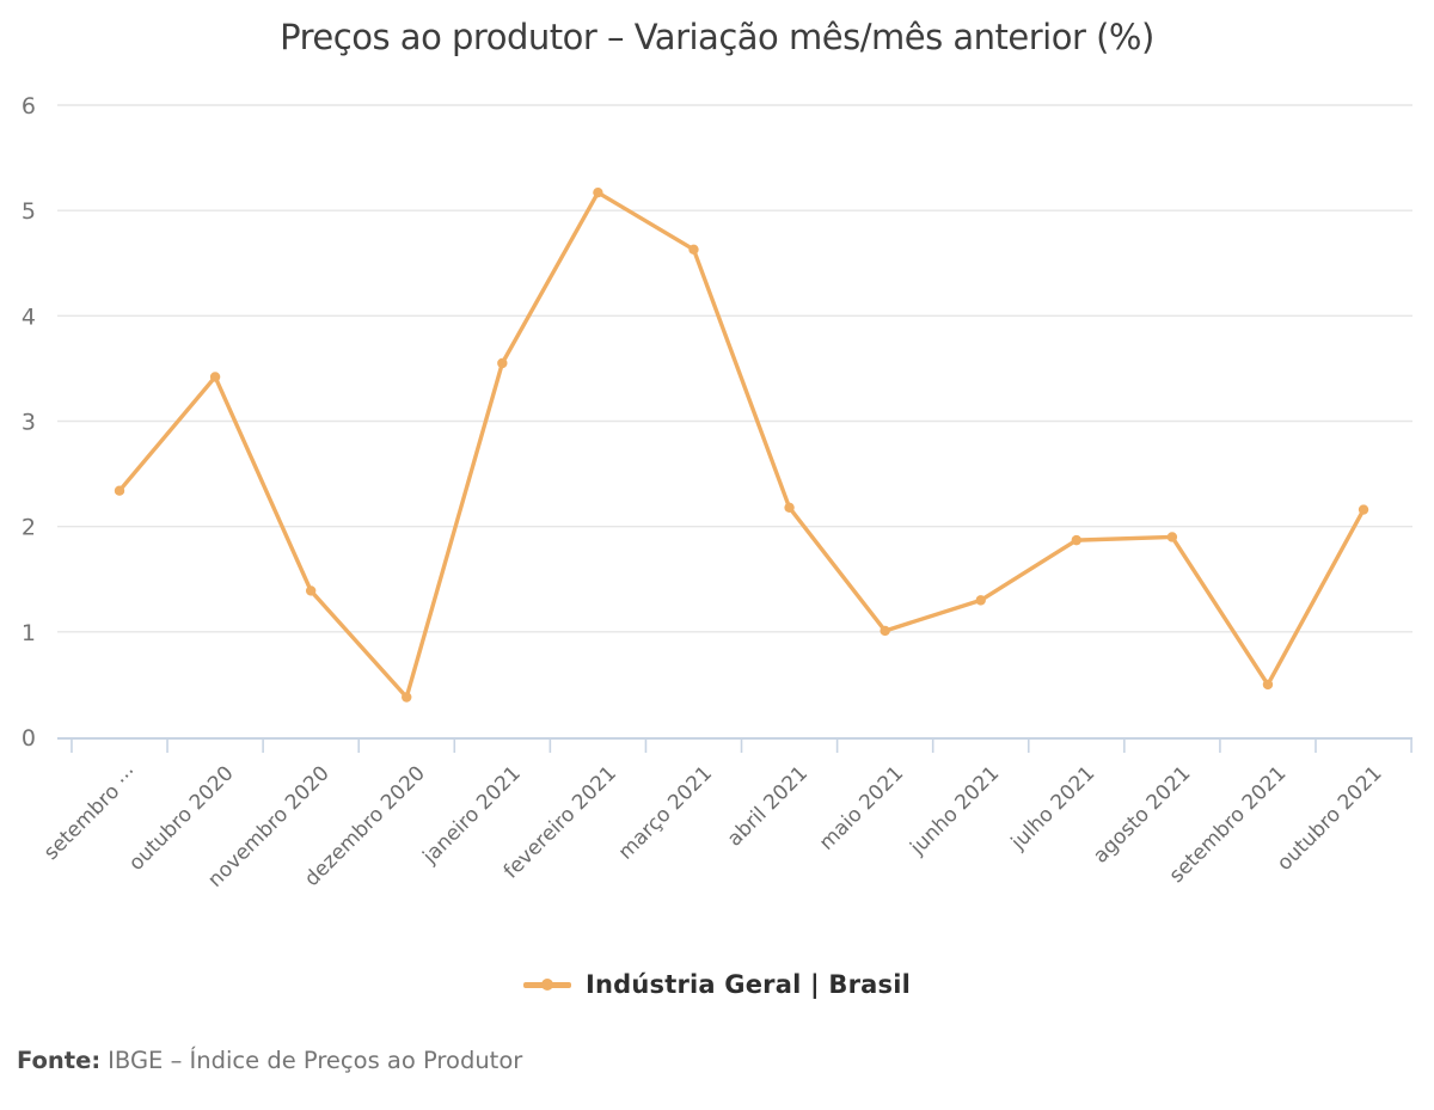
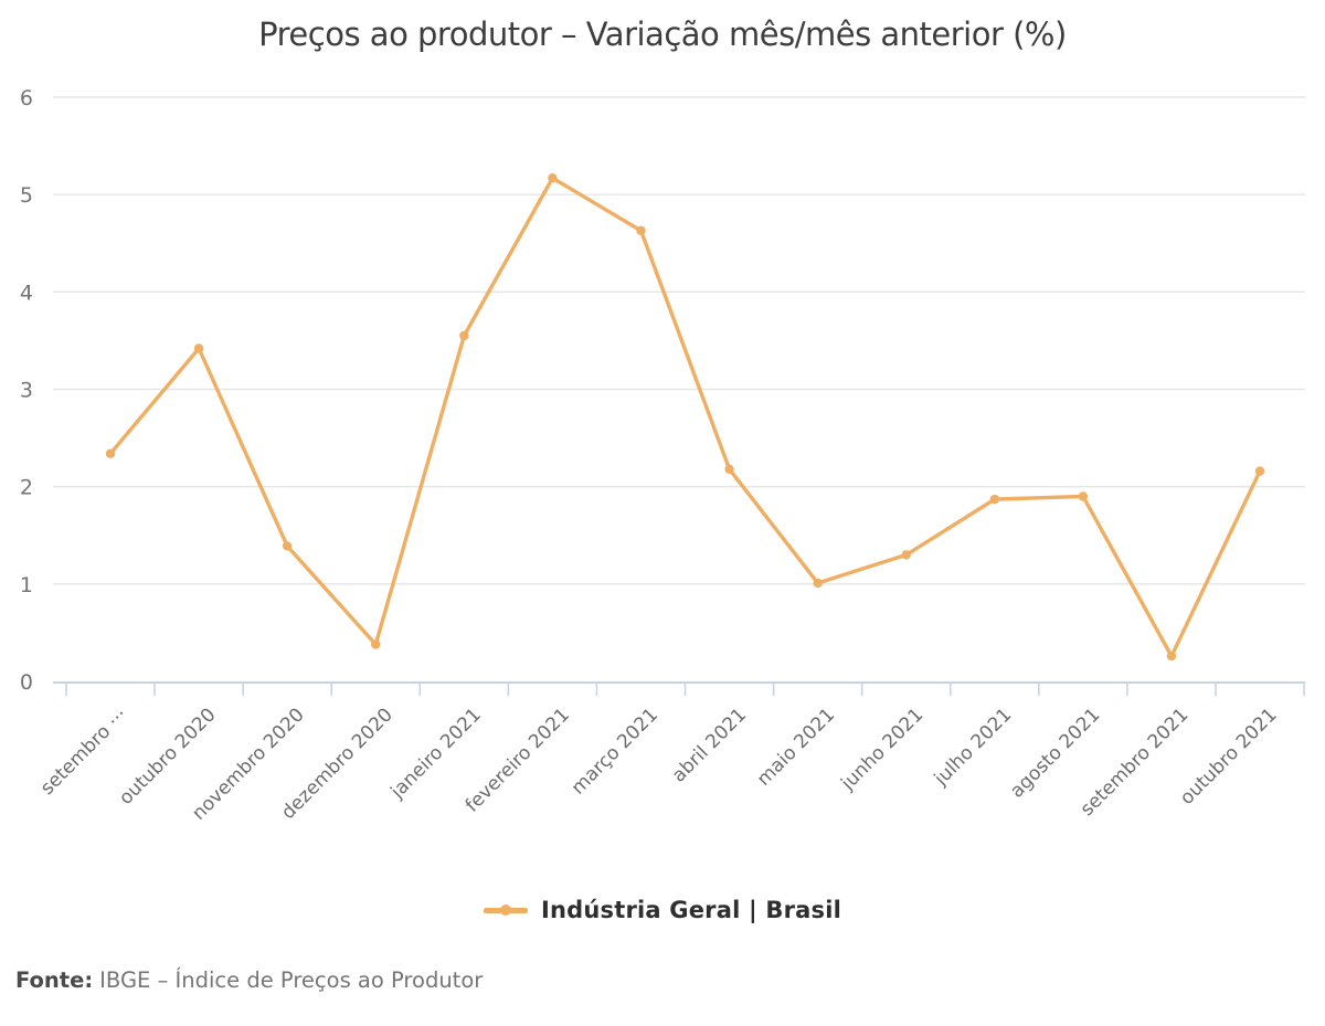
setembro 2021: 0.5 -> 0.3
